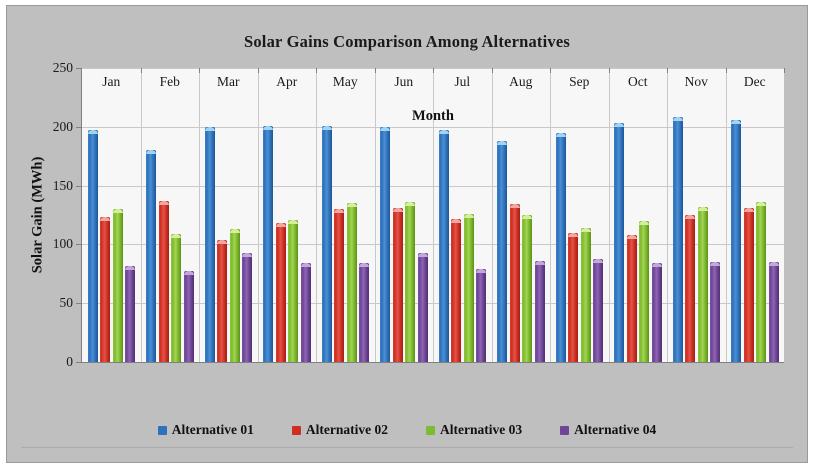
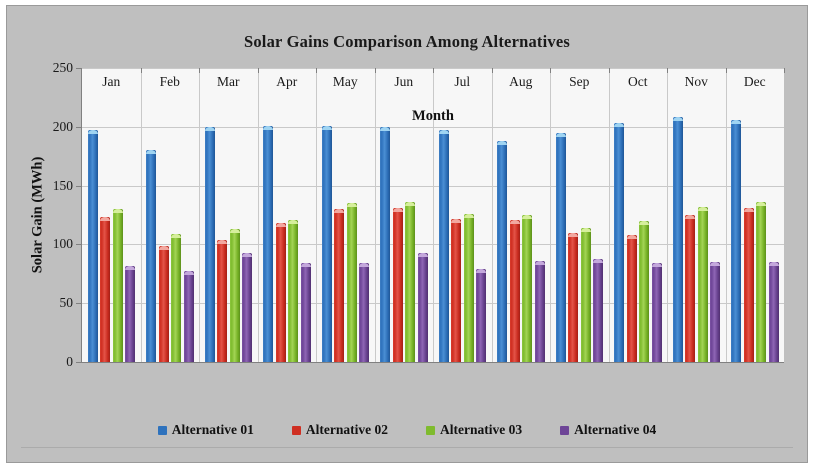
Alternative 02/Feb: 137 -> 99
Alternative 02/Aug: 134 -> 121
